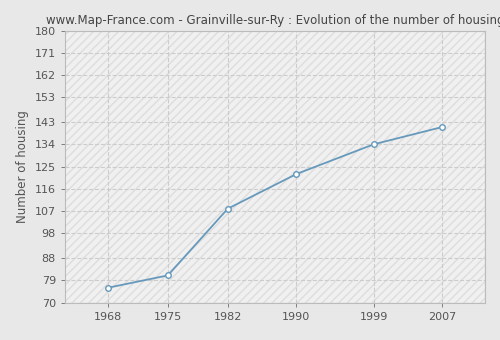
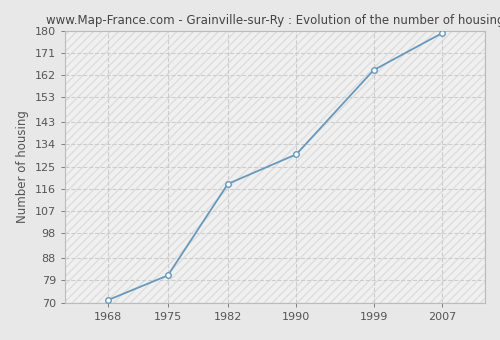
1968: 76 -> 71
1982: 108 -> 118
1990: 122 -> 130
1999: 134 -> 164
2007: 141 -> 179
